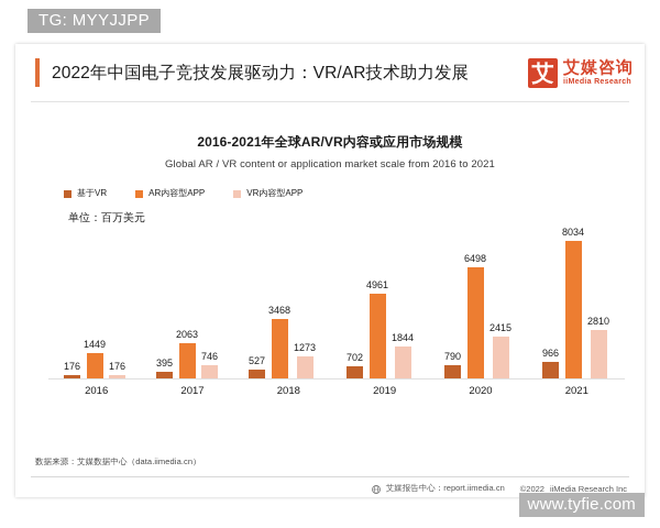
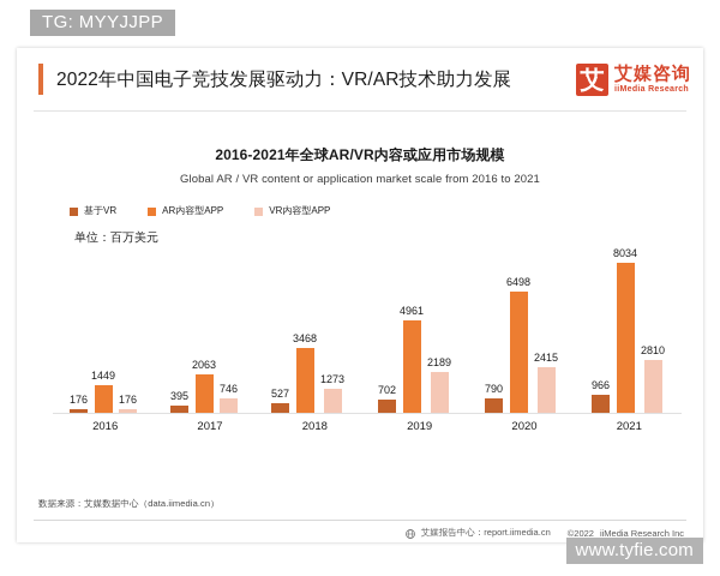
VR内容型APP/2019: 1844 -> 2189
